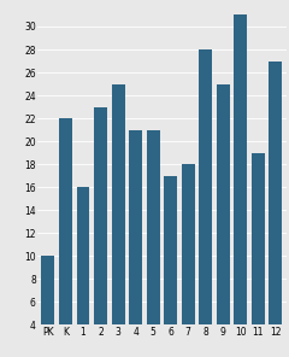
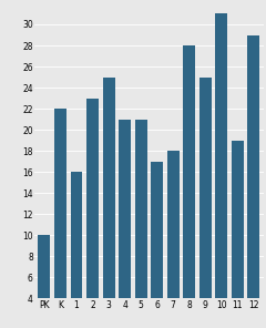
12: 27 -> 29
